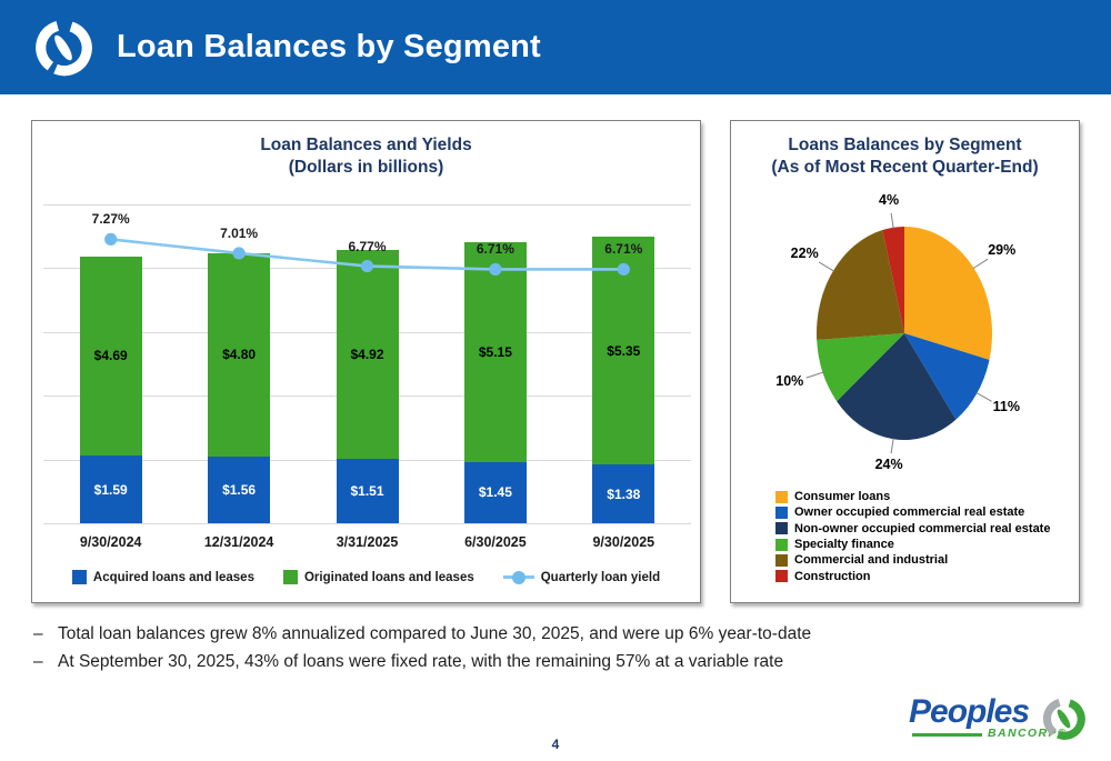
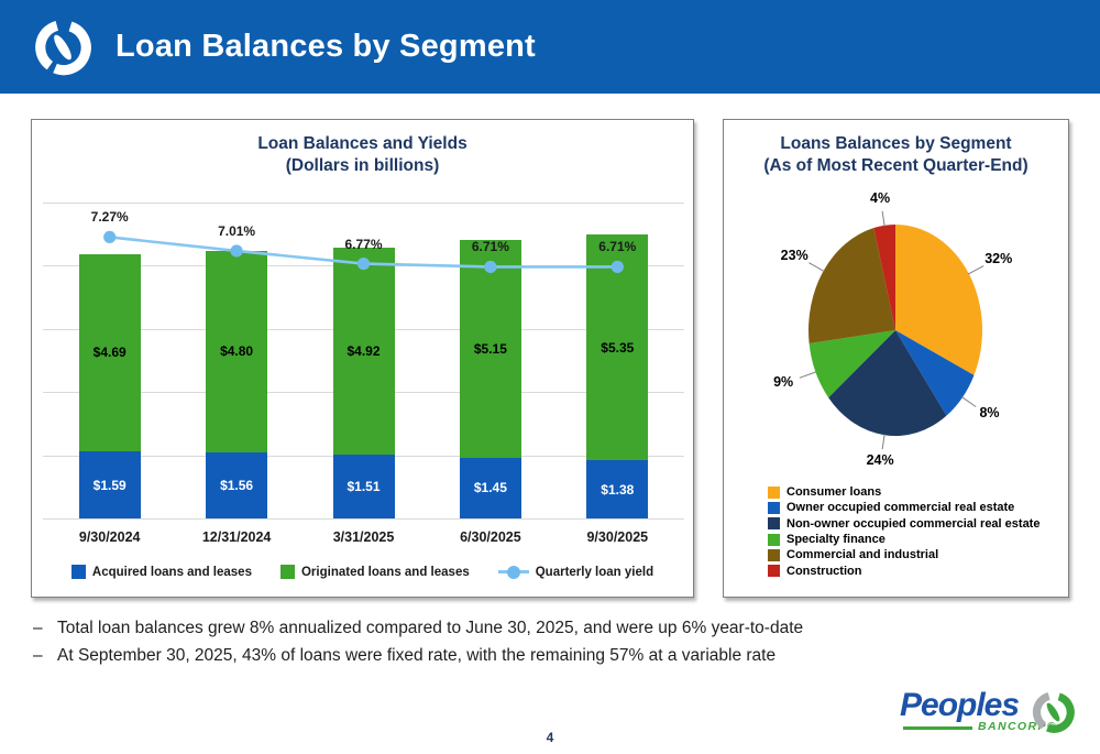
Loans Balances by Segment/Consumer loans: 29% -> 32%
Loans Balances by Segment/Owner occupied commercial real estate: 11% -> 8%
Loans Balances by Segment/Specialty finance: 10% -> 9%
Loans Balances by Segment/Commercial and industrial: 22% -> 23%
